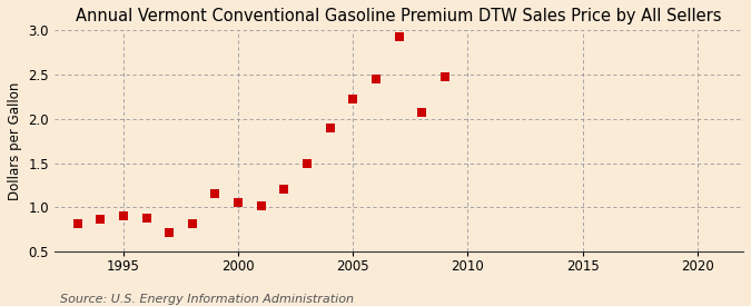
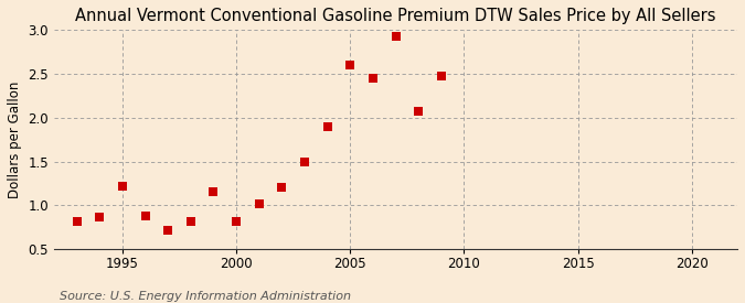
1995: 0.91 -> 1.22
2000: 1.06 -> 0.82
2005: 2.22 -> 2.60
